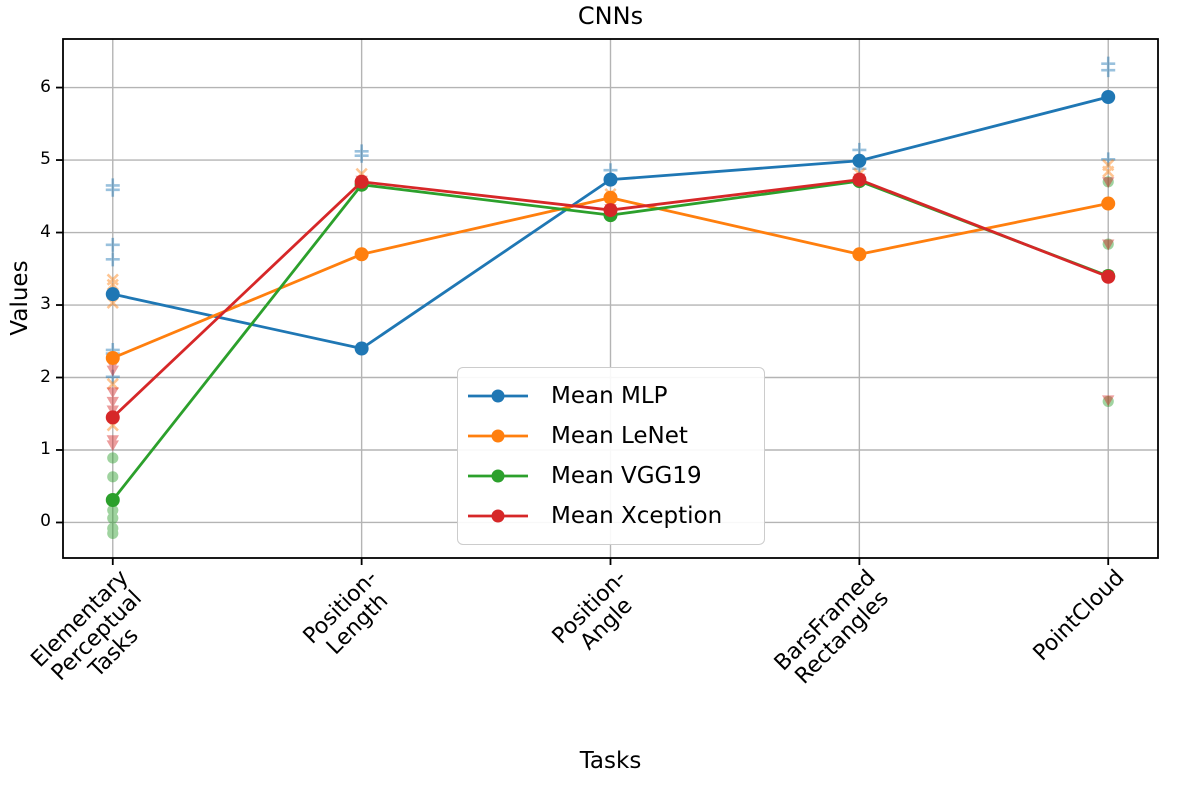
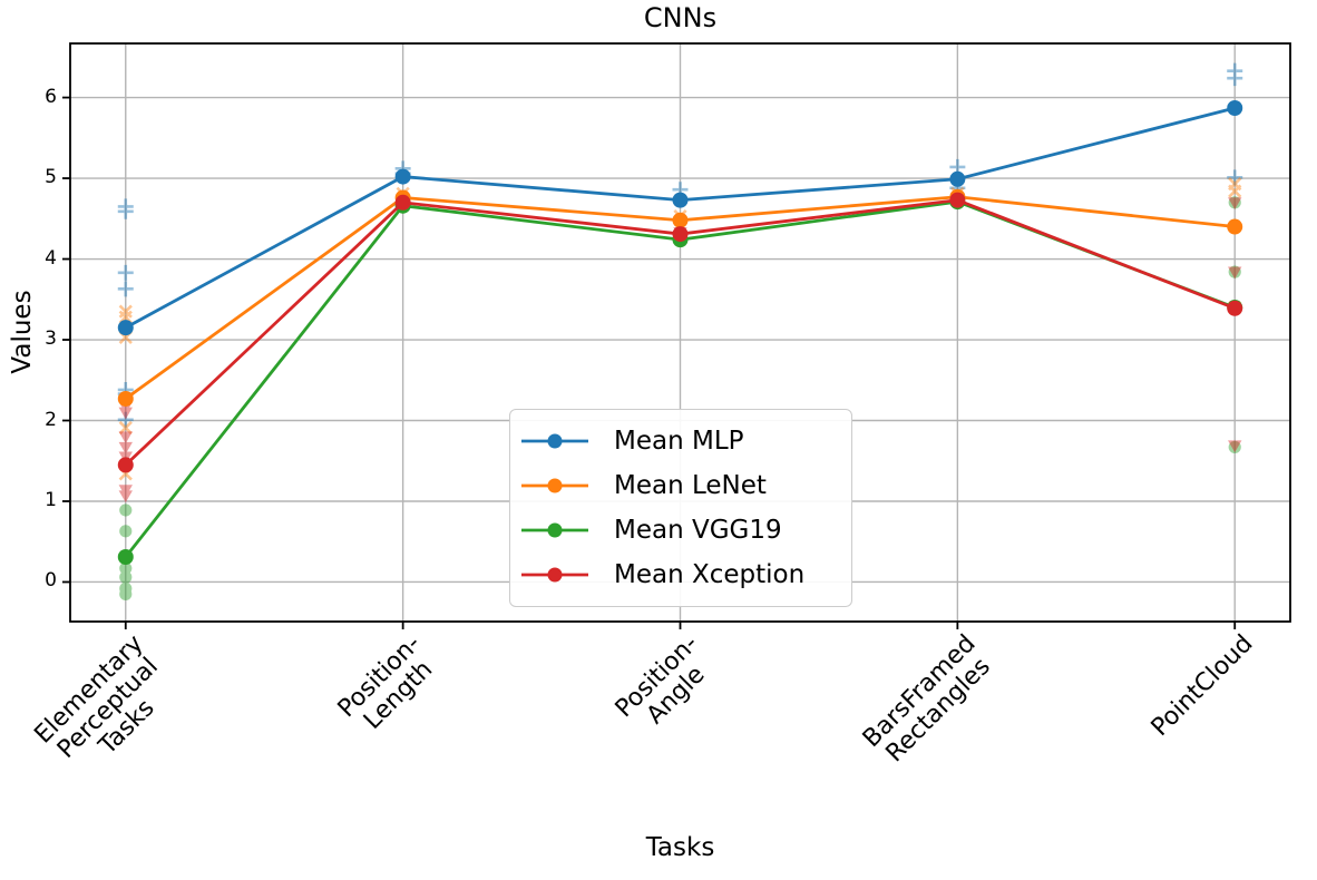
Mean MLP/Position- Length: 2.4 -> 5.0
Mean LeNet/Position- Length: 3.7 -> 4.8
Mean LeNet/BarsFramed Rectangles: 3.7 -> 4.8
